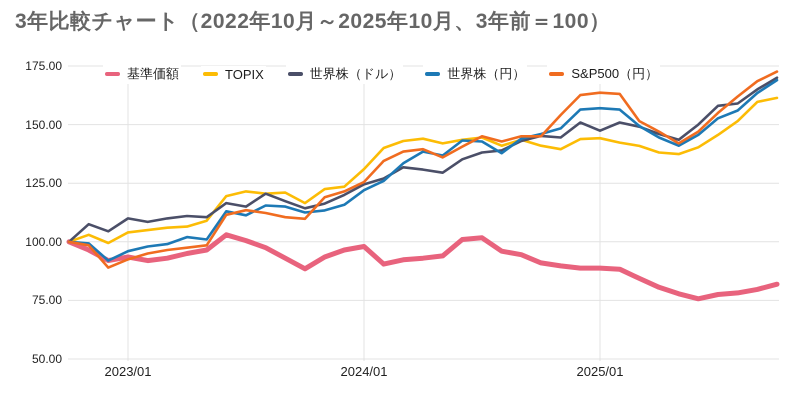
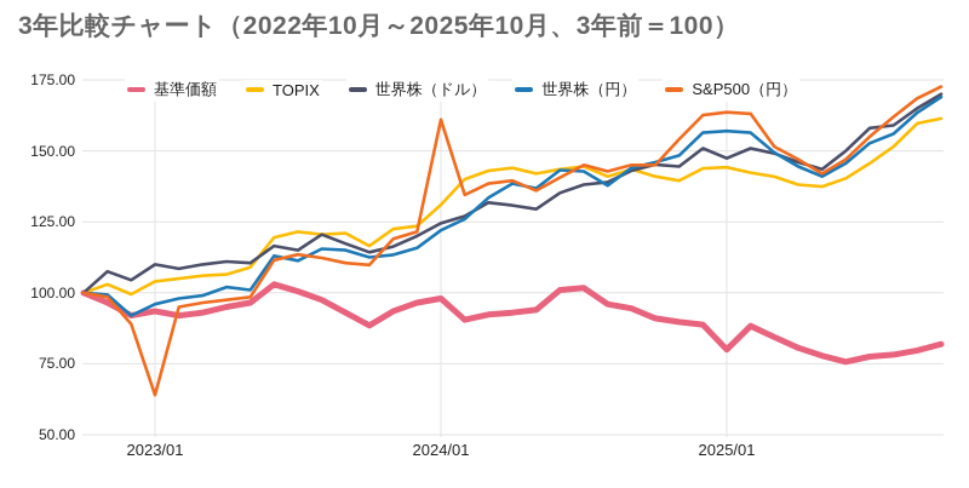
S&P500（円）/2023/01: 92 -> 64
S&P500（円）/2024/01: 126 -> 161
基準価額/2025/01: 89 -> 80
